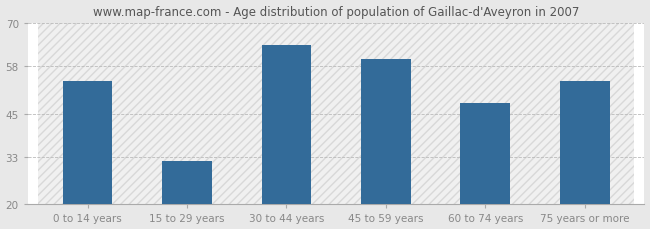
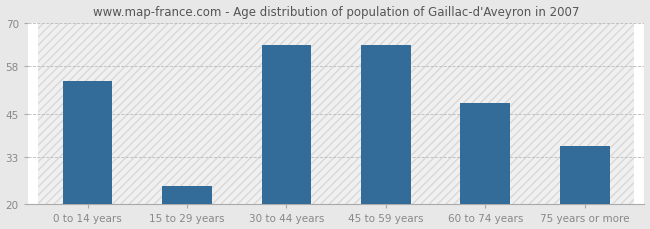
15 to 29 years: 32 -> 25
45 to 59 years: 60 -> 64
75 years or more: 54 -> 36
